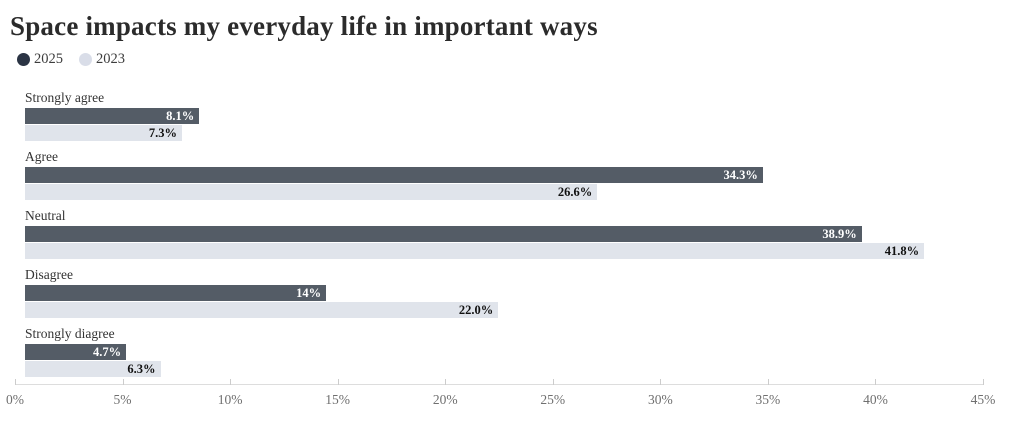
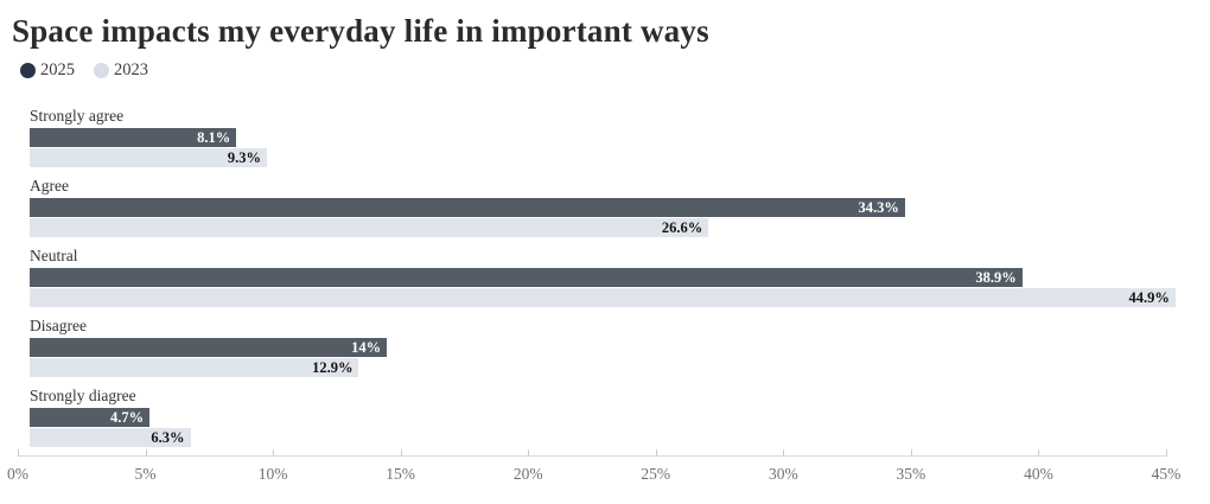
2023/Strongly agree: 7.3% -> 9.3%
2023/Neutral: 41.8% -> 44.9%
2023/Disagree: 22.0% -> 12.9%
